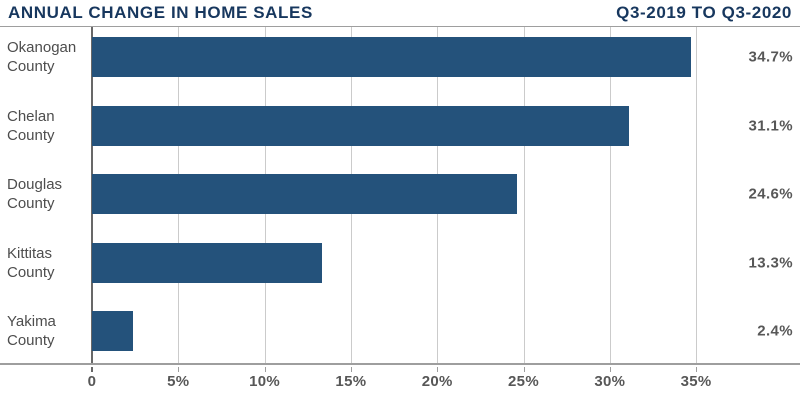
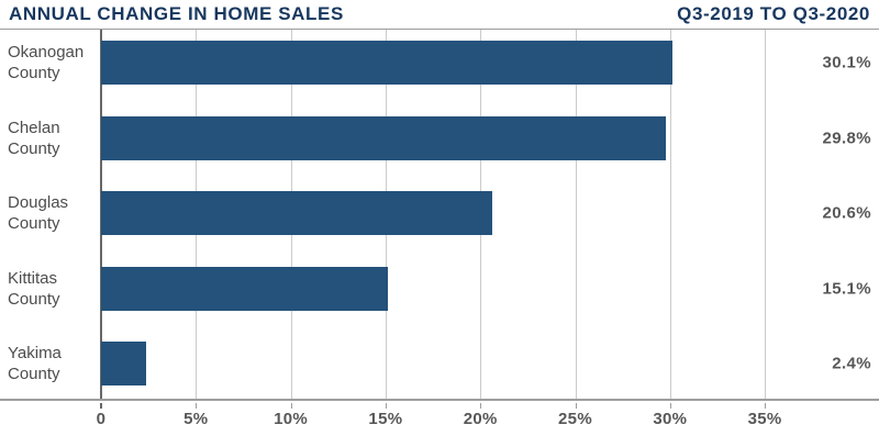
Okanogan County: 34.7% -> 30.1%
Chelan County: 31.1% -> 29.8%
Douglas County: 24.6% -> 20.6%
Kittitas County: 13.3% -> 15.1%
